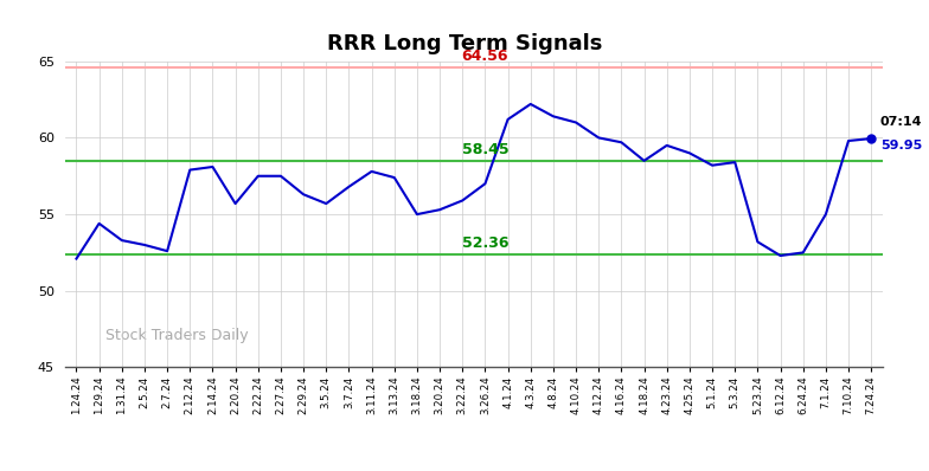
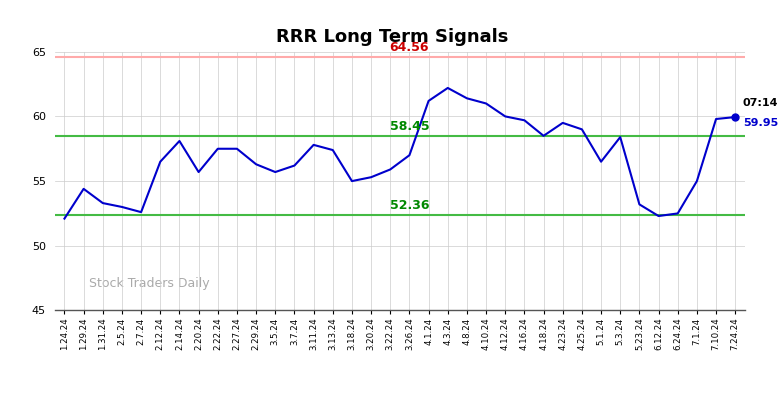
2.12.24: 57.9 -> 56.5
3.7.24: 56.8 -> 56.2
5.1.24: 58.2 -> 56.5
